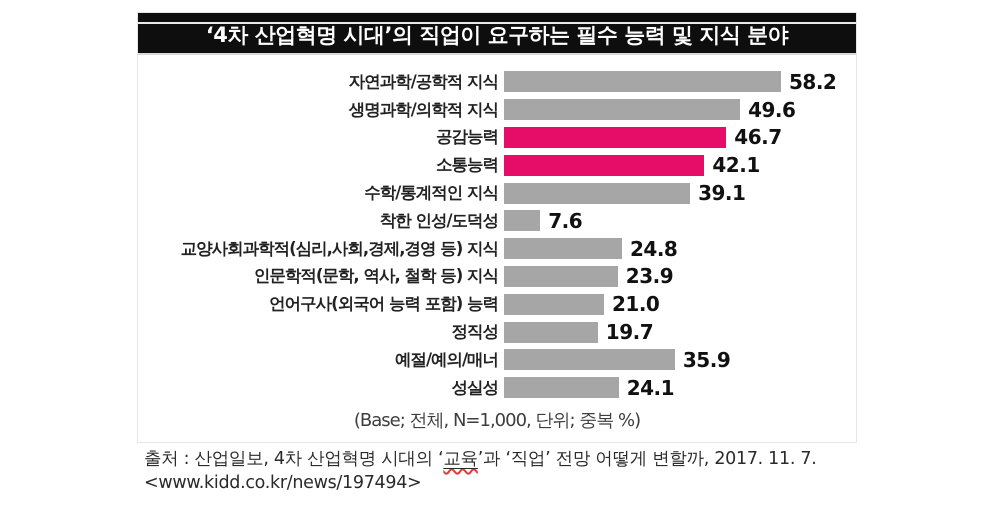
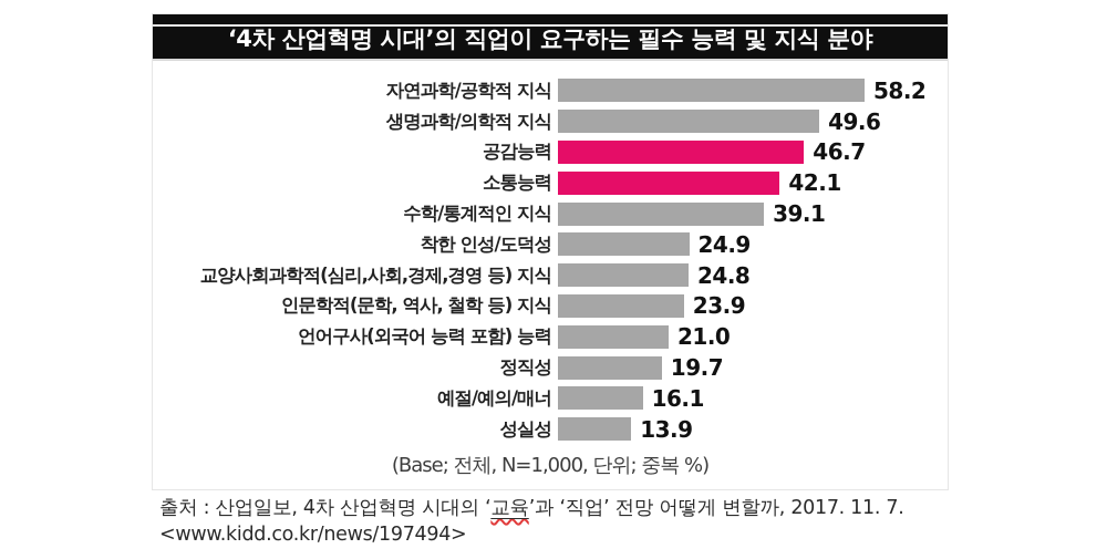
착한 인성/도덕성: 7.6 -> 24.9
예절/예의/매너: 35.9 -> 16.1
성실성: 24.1 -> 13.9
